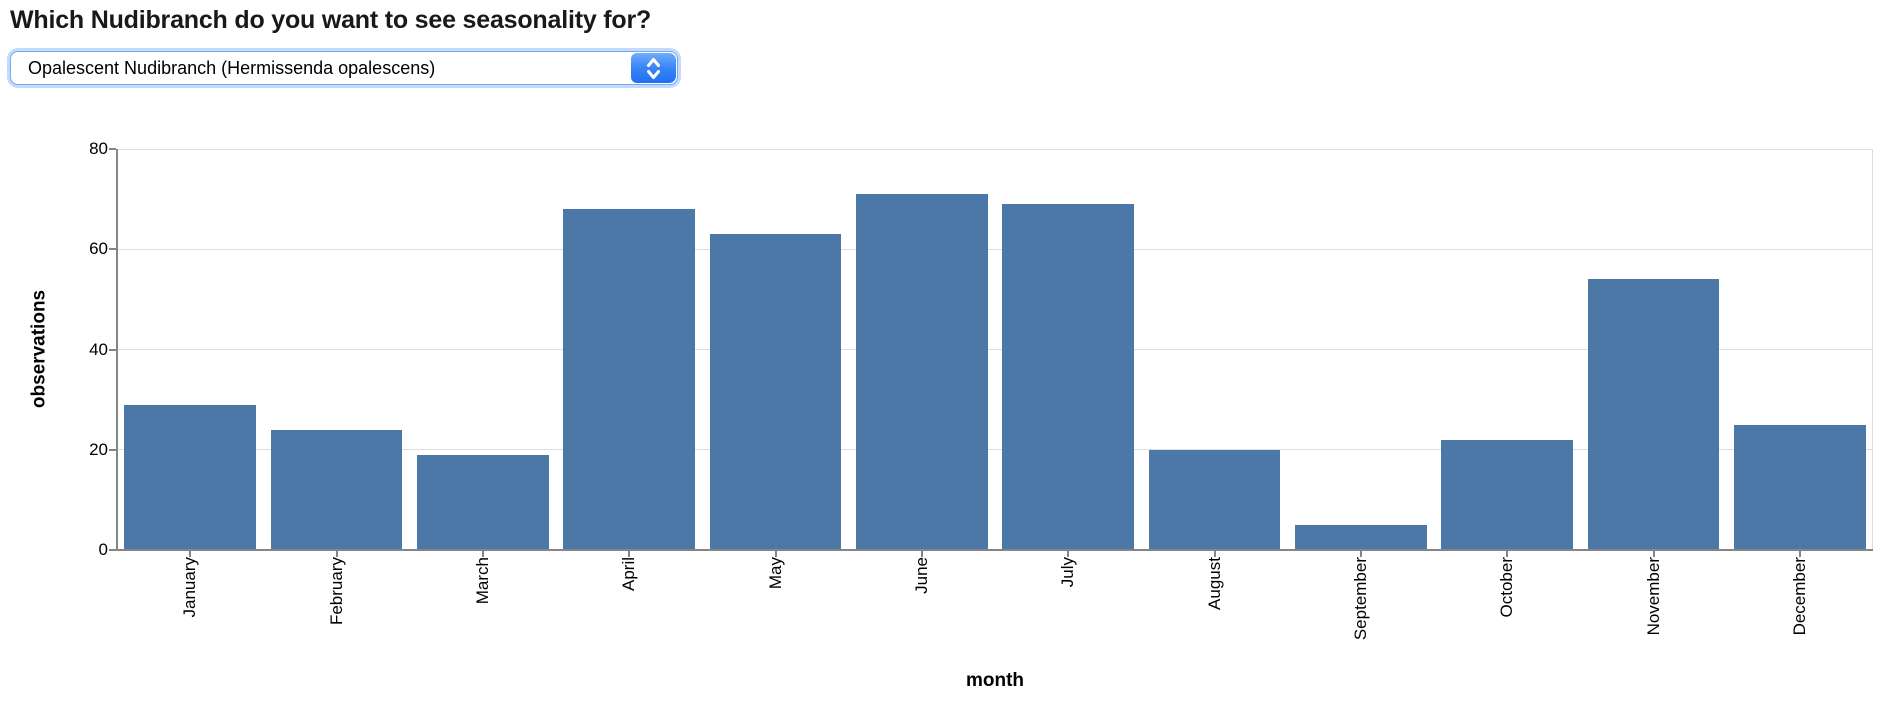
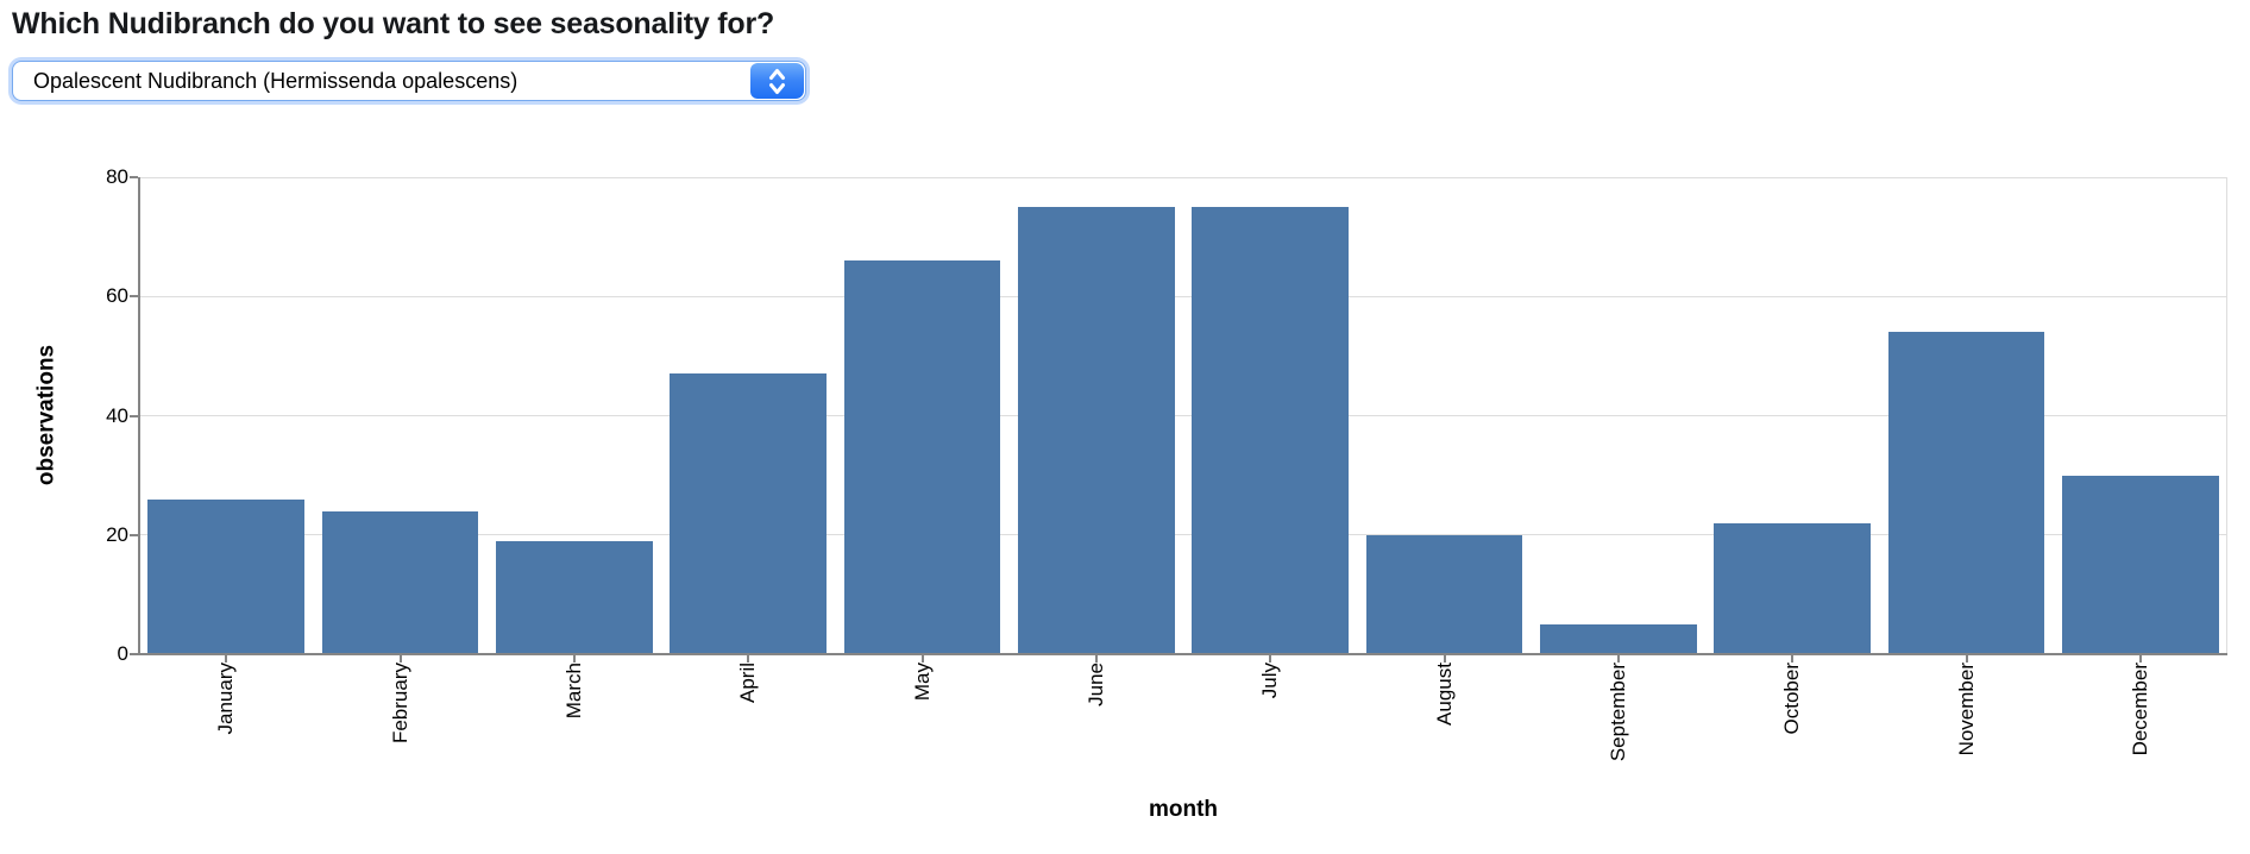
January: 29 -> 26
April: 68 -> 47
May: 63 -> 66
June: 71 -> 75
July: 69 -> 75
December: 25 -> 30
